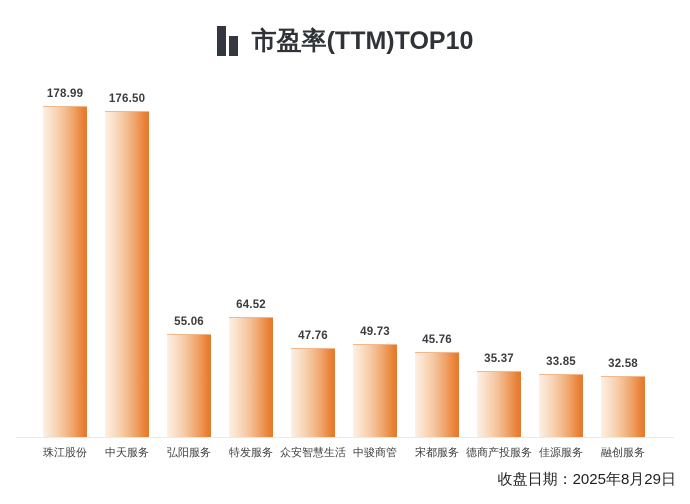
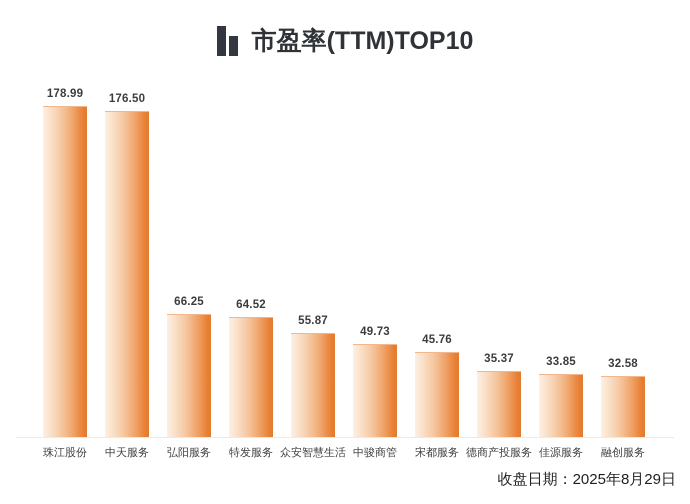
弘阳服务: 55.06 -> 66.25
众安智慧生活: 47.76 -> 55.87
